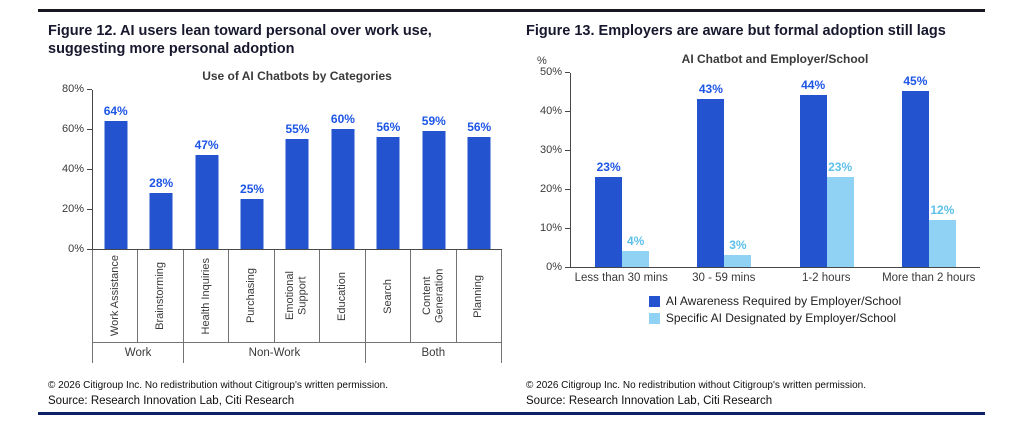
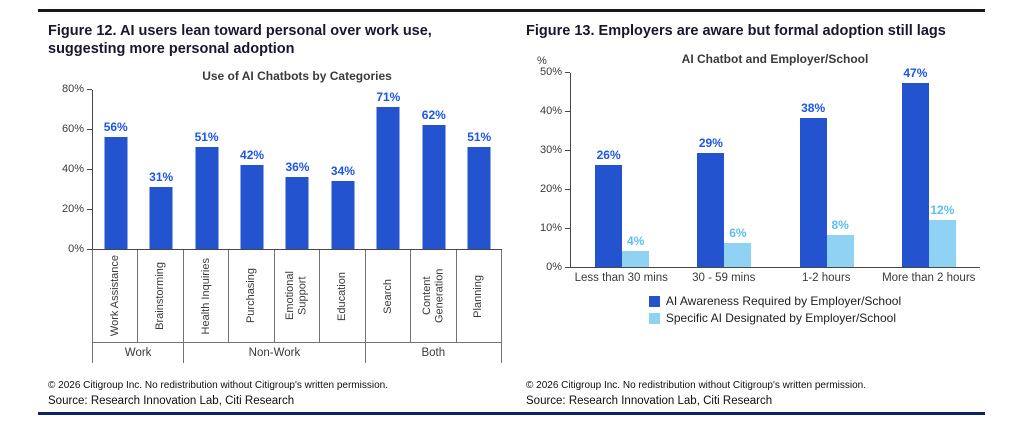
Use of AI Chatbots by Categories/Work Assistance: 64% -> 56%
Use of AI Chatbots by Categories/Brainstorming: 28% -> 31%
Use of AI Chatbots by Categories/Health Inquiries: 47% -> 51%
Use of AI Chatbots by Categories/Purchasing: 25% -> 42%
Use of AI Chatbots by Categories/Emotional Support: 55% -> 36%
Use of AI Chatbots by Categories/Education: 60% -> 34%
Use of AI Chatbots by Categories/Search: 56% -> 71%
Use of AI Chatbots by Categories/Content Generation: 59% -> 62%
Use of AI Chatbots by Categories/Planning: 56% -> 51%
AI Chatbot and Employer/School/AI Awareness Required by Employer/School/Less than 30 mins: 23% -> 26%
AI Chatbot and Employer/School/AI Awareness Required by Employer/School/30 - 59 mins: 43% -> 29%
AI Chatbot and Employer/School/Specific AI Designated by Employer/School/30 - 59 mins: 3% -> 6%
AI Chatbot and Employer/School/AI Awareness Required by Employer/School/1-2 hours: 44% -> 38%
AI Chatbot and Employer/School/Specific AI Designated by Employer/School/1-2 hours: 23% -> 8%
AI Chatbot and Employer/School/AI Awareness Required by Employer/School/More than 2 hours: 45% -> 47%
